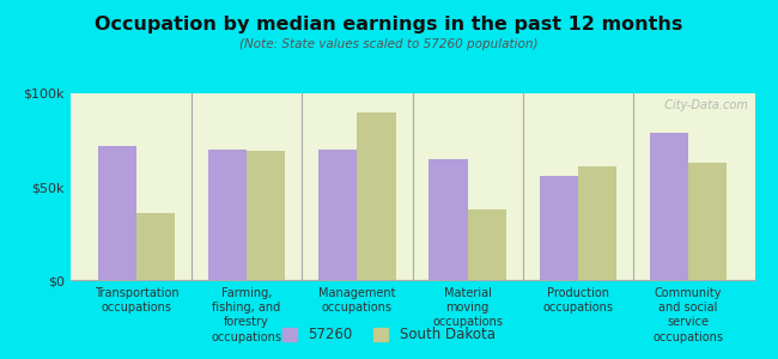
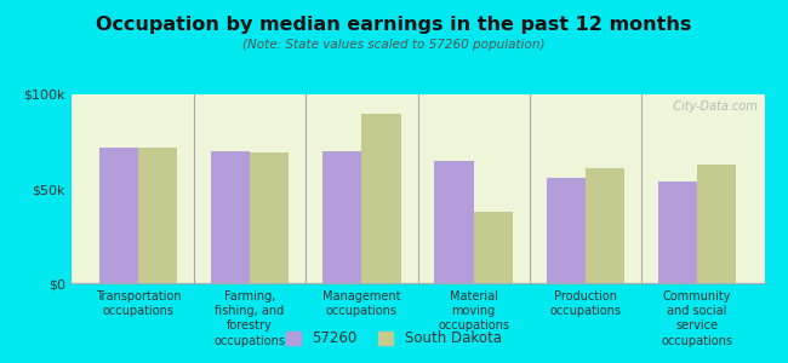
South Dakota/Transportation occupations: $36k -> $72k
57260/Community and social service occupations: $79k -> $54k
